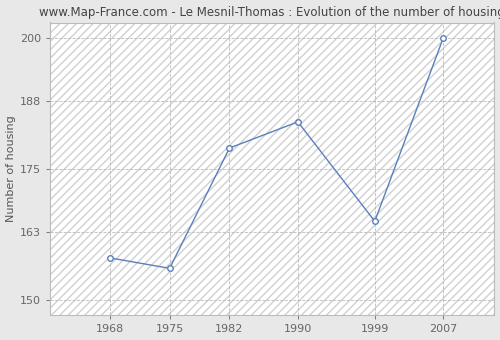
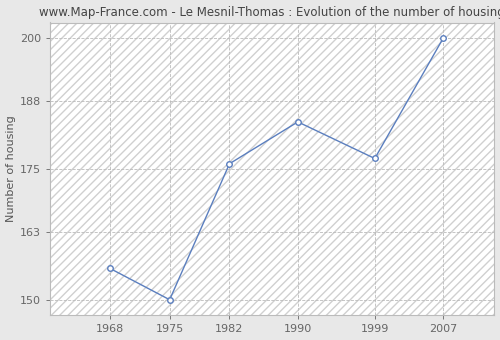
1968: 158 -> 156
1975: 156 -> 150
1982: 179 -> 176
1999: 165 -> 177
